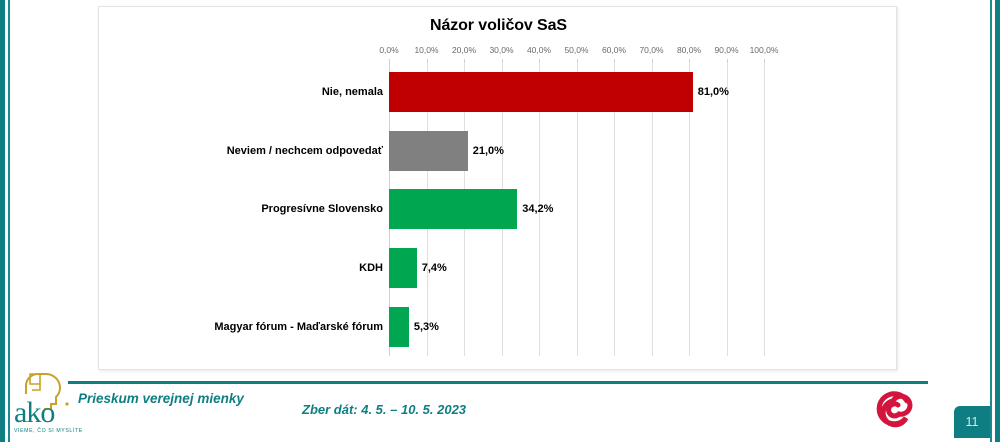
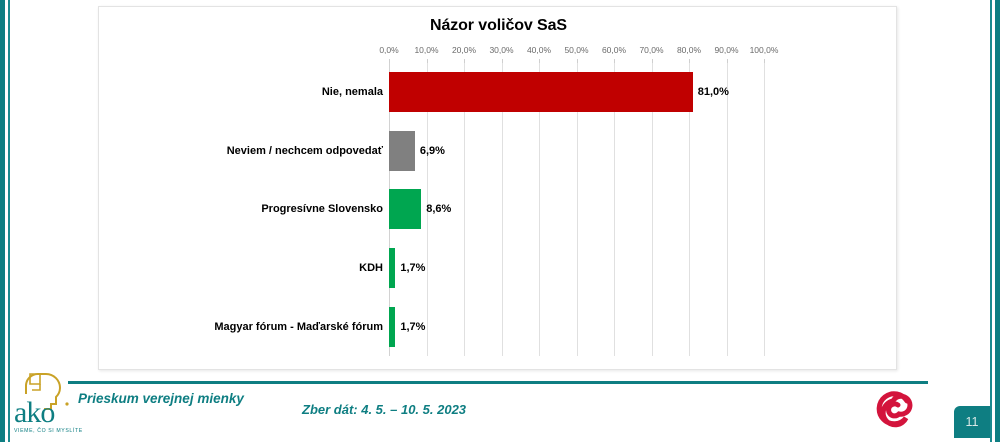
Neviem / nechcem odpovedať: 21,0% -> 6,9%
Progresívne Slovensko: 34,2% -> 8,6%
KDH: 7,4% -> 1,7%
Magyar fórum - Maďarské fórum: 5,3% -> 1,7%
